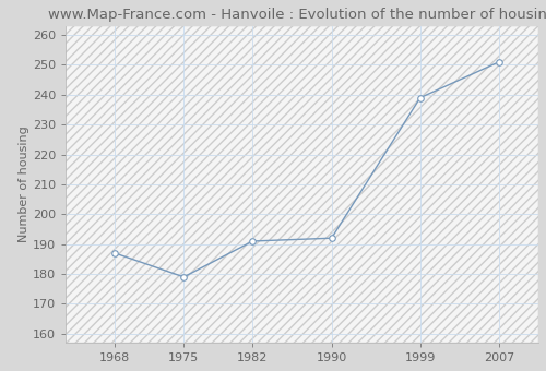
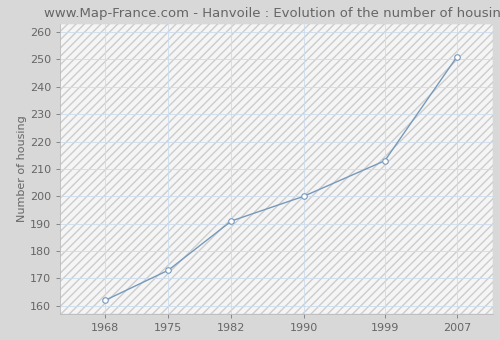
1968: 187 -> 162
1975: 179 -> 173
1990: 192 -> 200
1999: 239 -> 213
